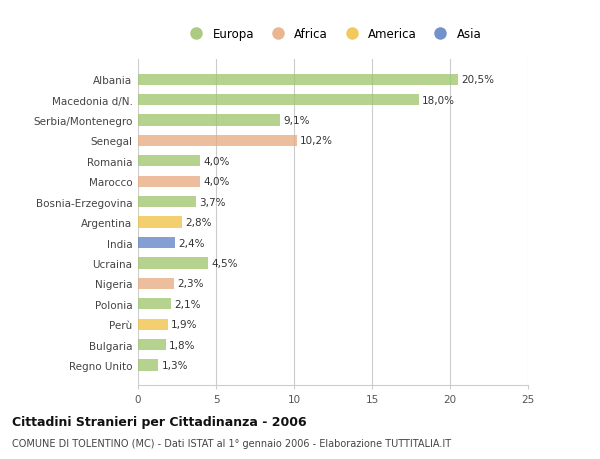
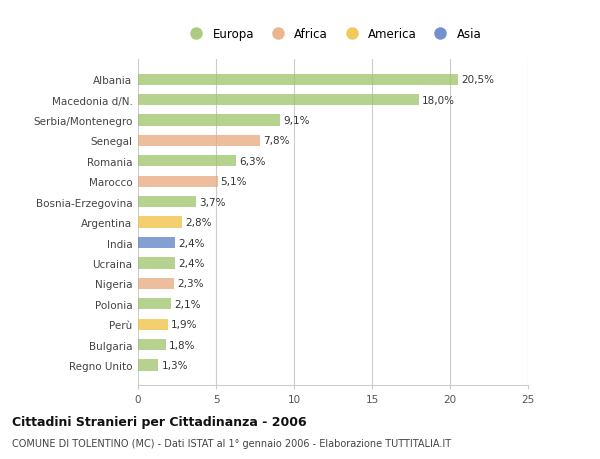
Senegal: 10,2% -> 7,8%
Romania: 4,0% -> 6,3%
Marocco: 4,0% -> 5,1%
Ucraina: 4,5% -> 2,4%
